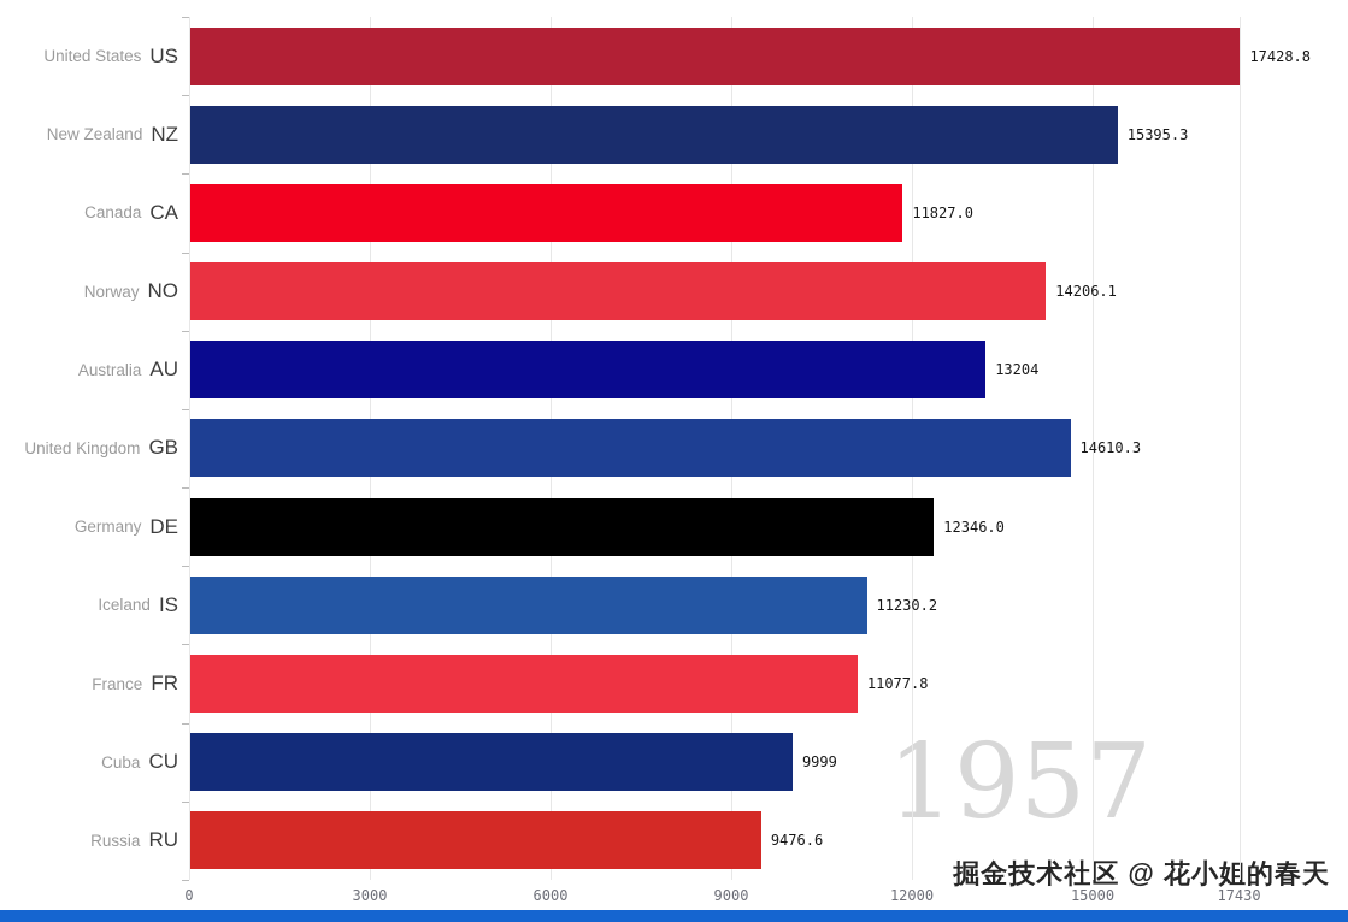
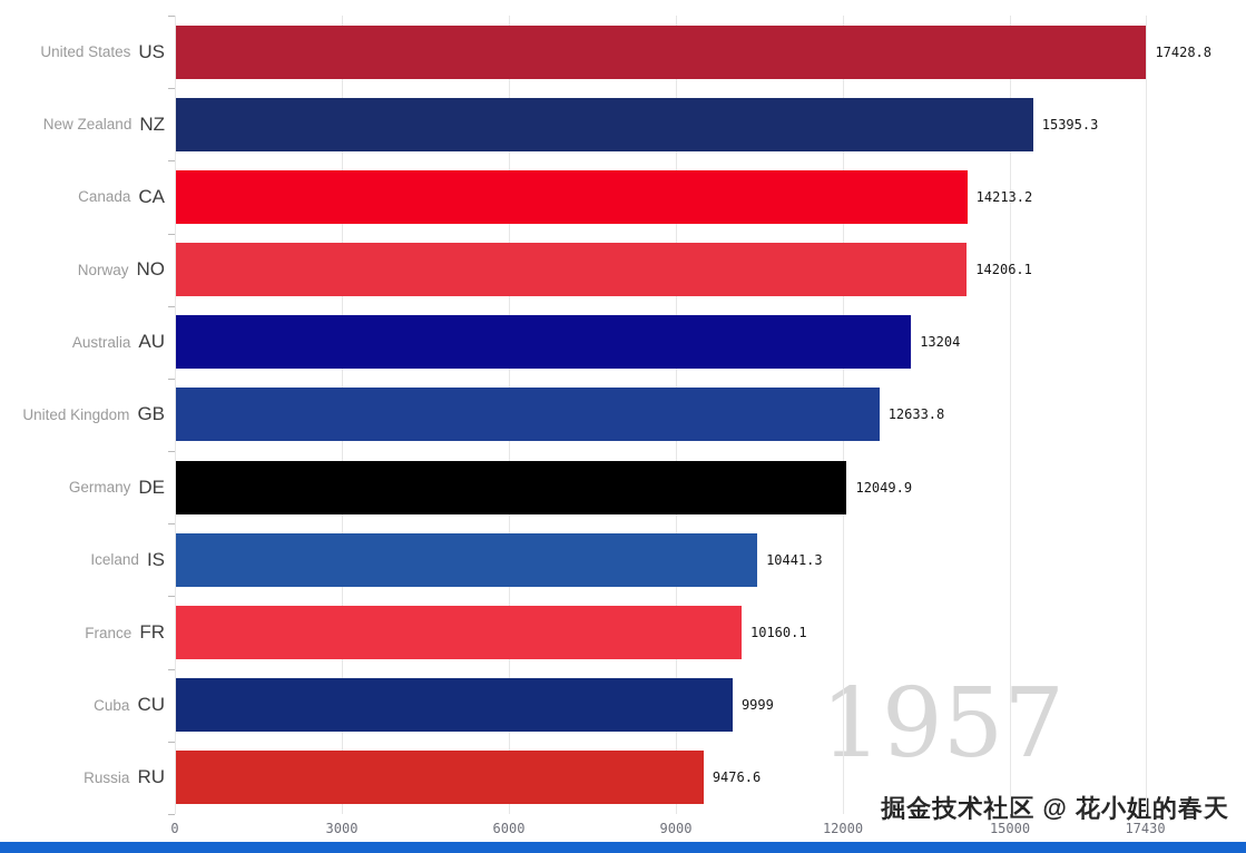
Canada: 11827.0 -> 14213.2
United Kingdom: 14610.3 -> 12633.8
Germany: 12346.0 -> 12049.9
Iceland: 11230.2 -> 10441.3
France: 11077.8 -> 10160.1
